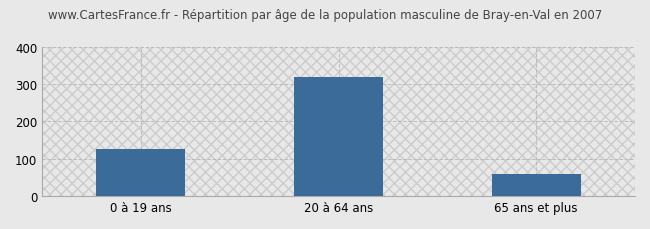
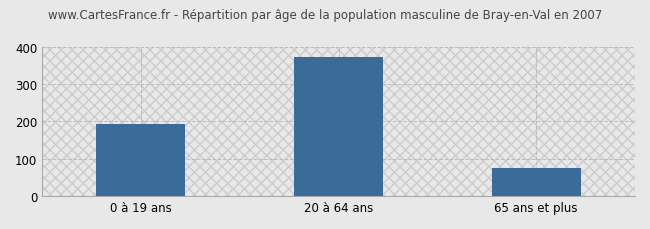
0 à 19 ans: 125 -> 193
20 à 64 ans: 320 -> 373
65 ans et plus: 60 -> 76
